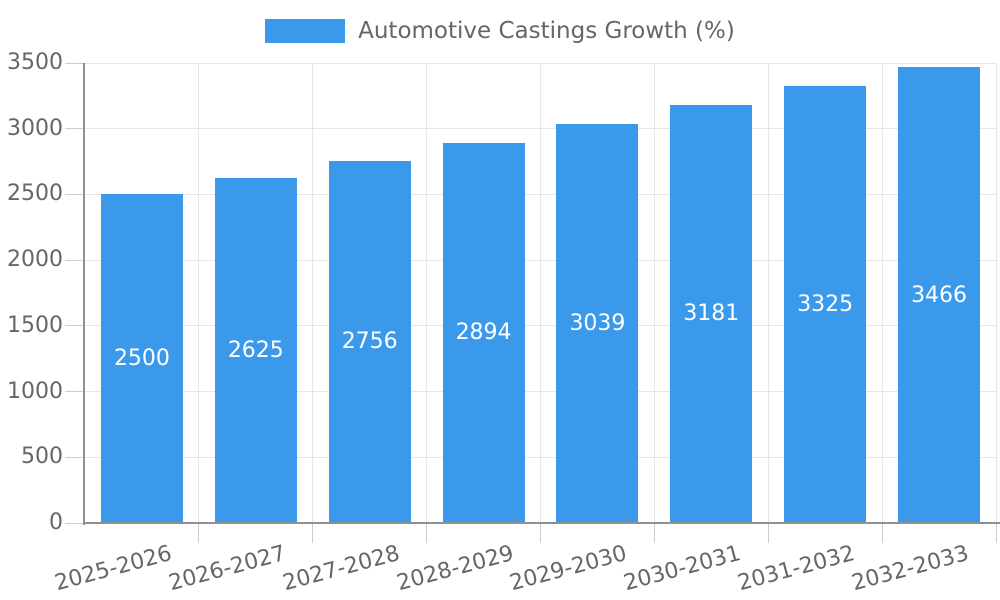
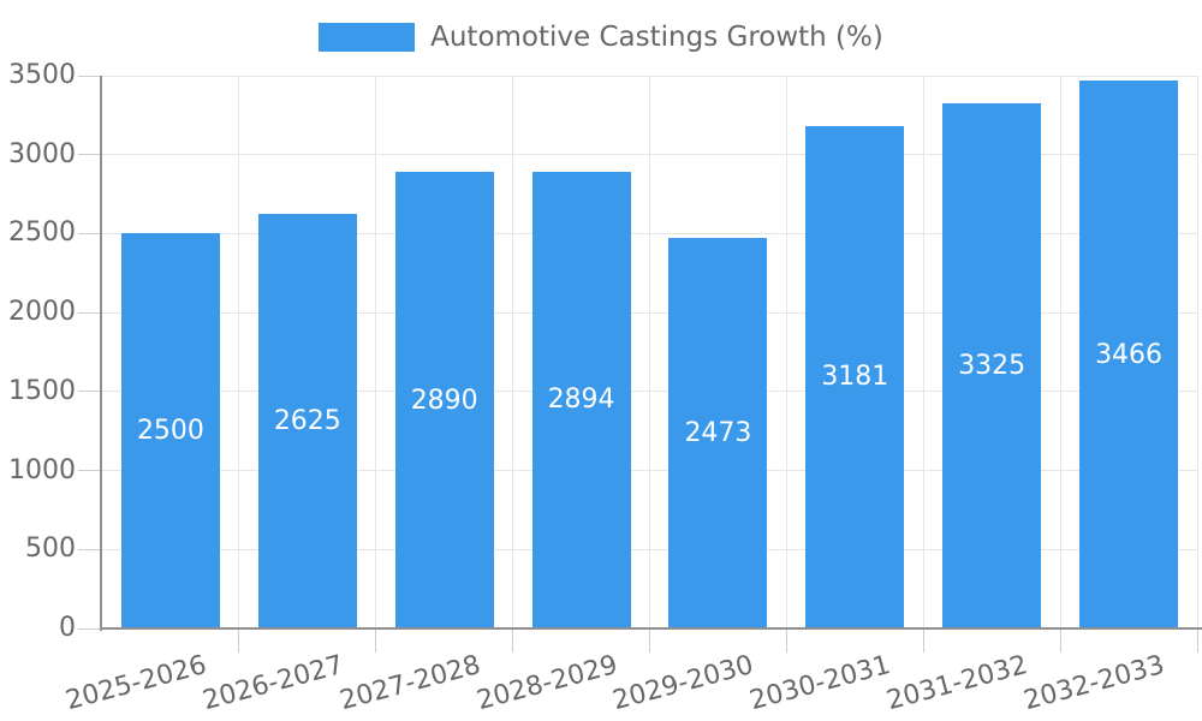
2027-2028: 2756 -> 2890
2029-2030: 3039 -> 2473
